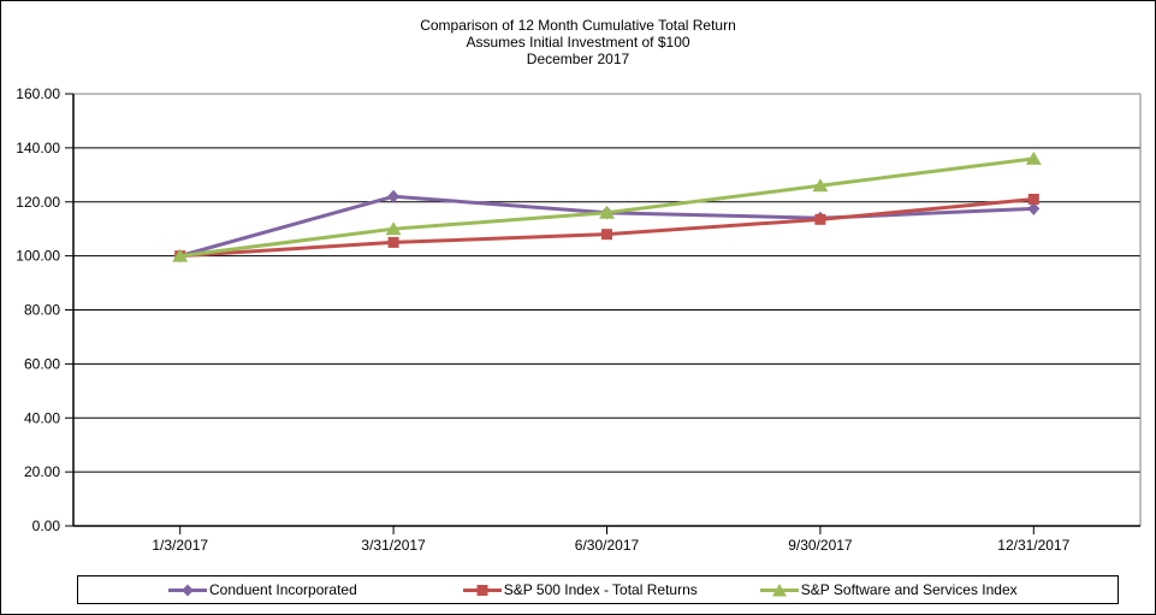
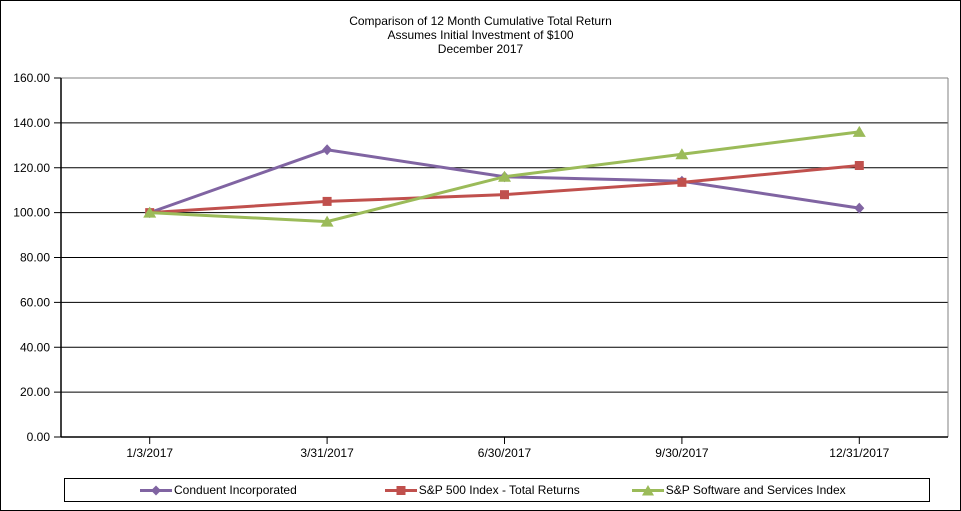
Conduent Incorporated/3/31/2017: 122 -> 128
S&P Software and Services Index/3/31/2017: 110 -> 96
Conduent Incorporated/12/31/2017: 118 -> 102
